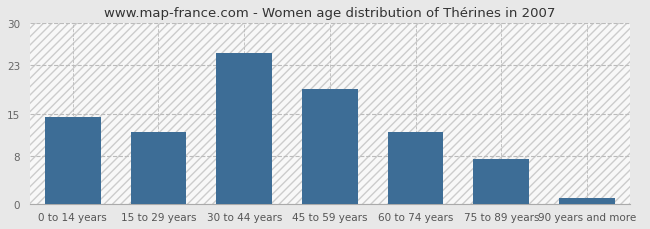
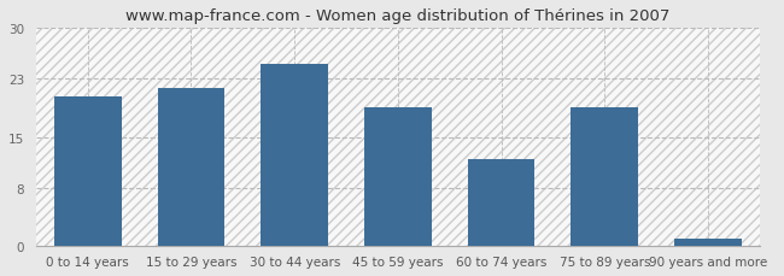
0 to 14 years: 14.5 -> 20.6
15 to 29 years: 12.0 -> 21.8
75 to 89 years: 7.5 -> 19.0
